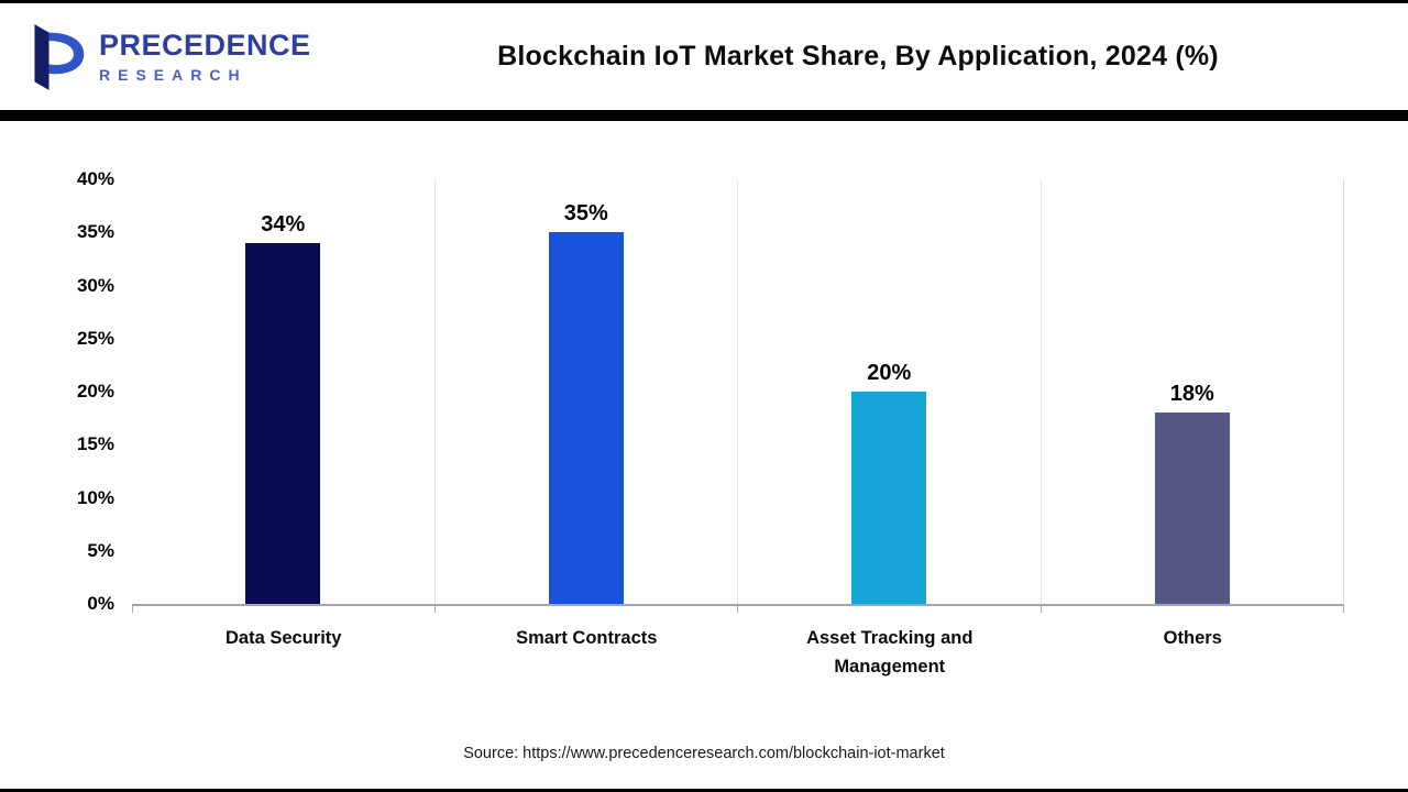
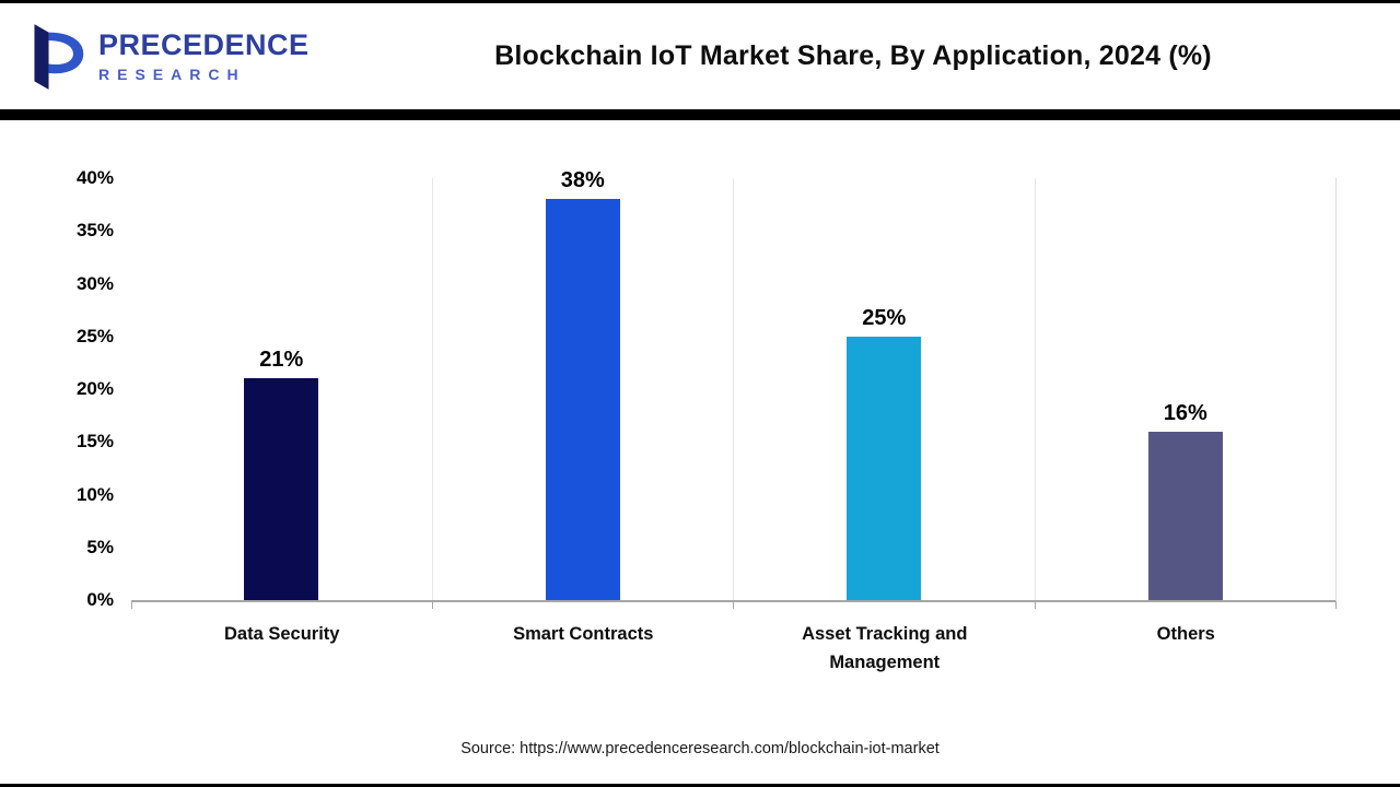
Data Security: 34% -> 21%
Smart Contracts: 35% -> 38%
Asset Tracking and Management: 20% -> 25%
Others: 18% -> 16%
